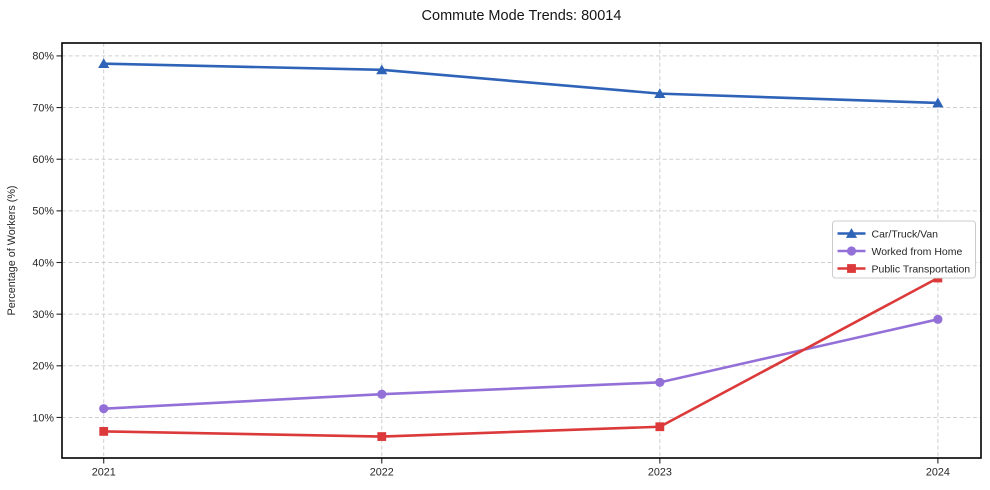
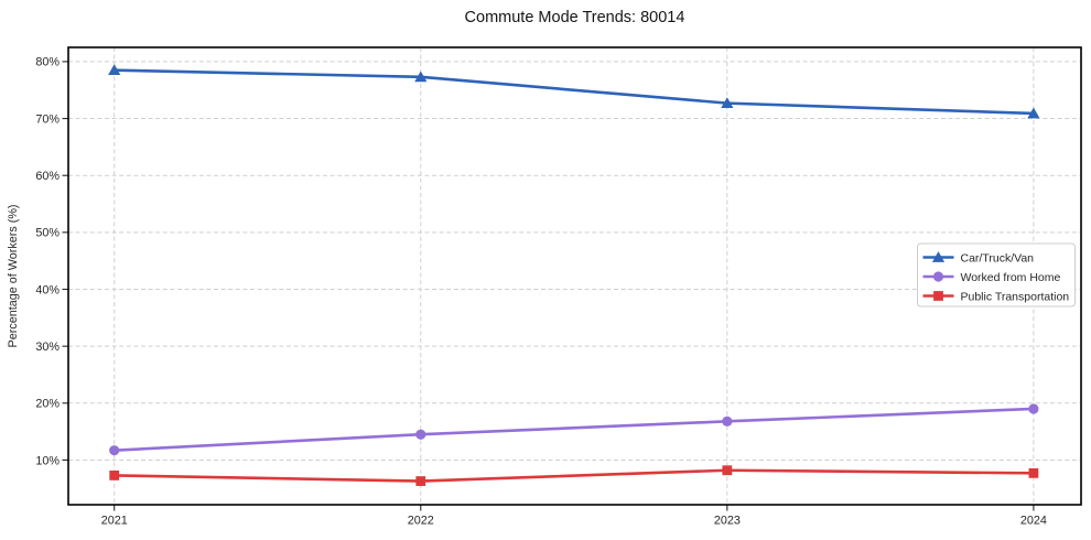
Worked from Home/2024: 29% -> 19%
Public Transportation/2024: 37% -> 8%
